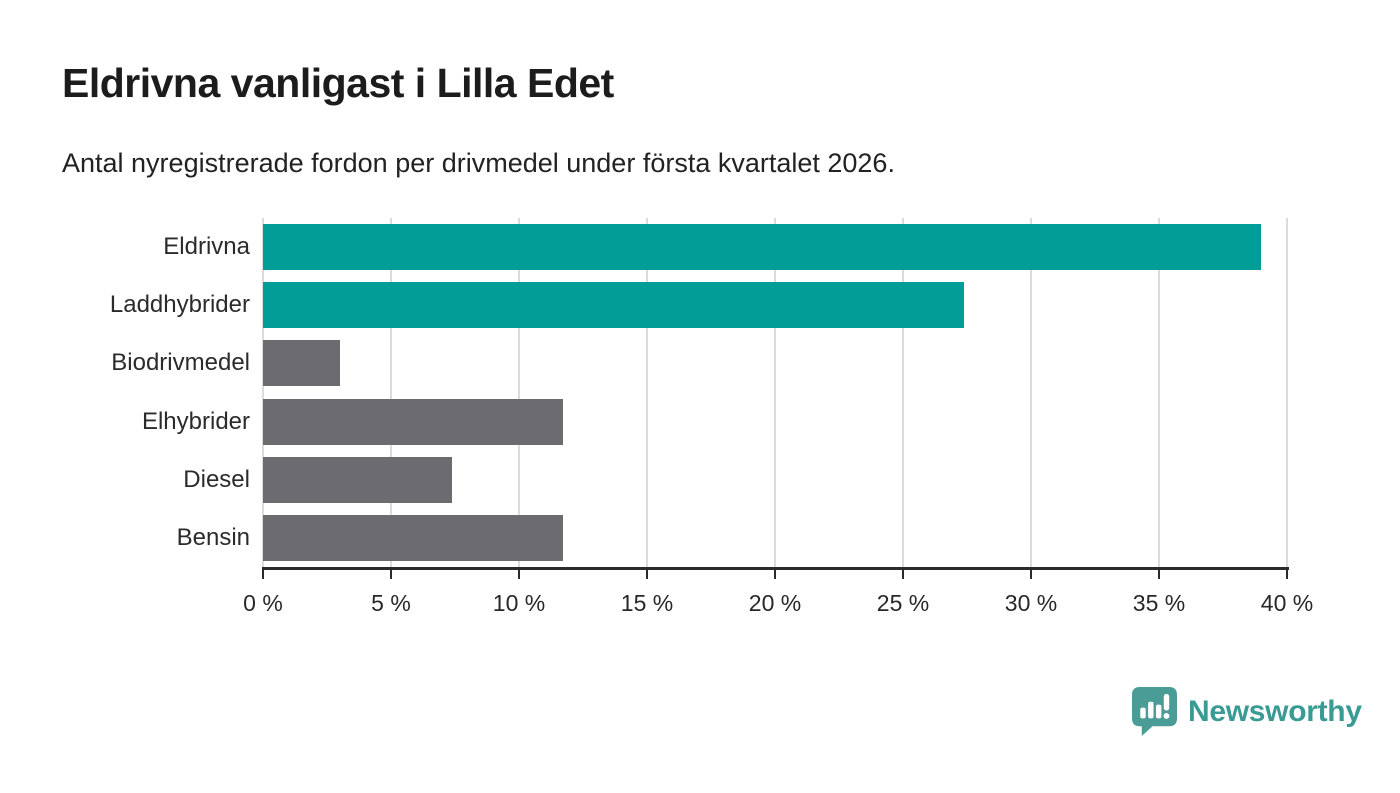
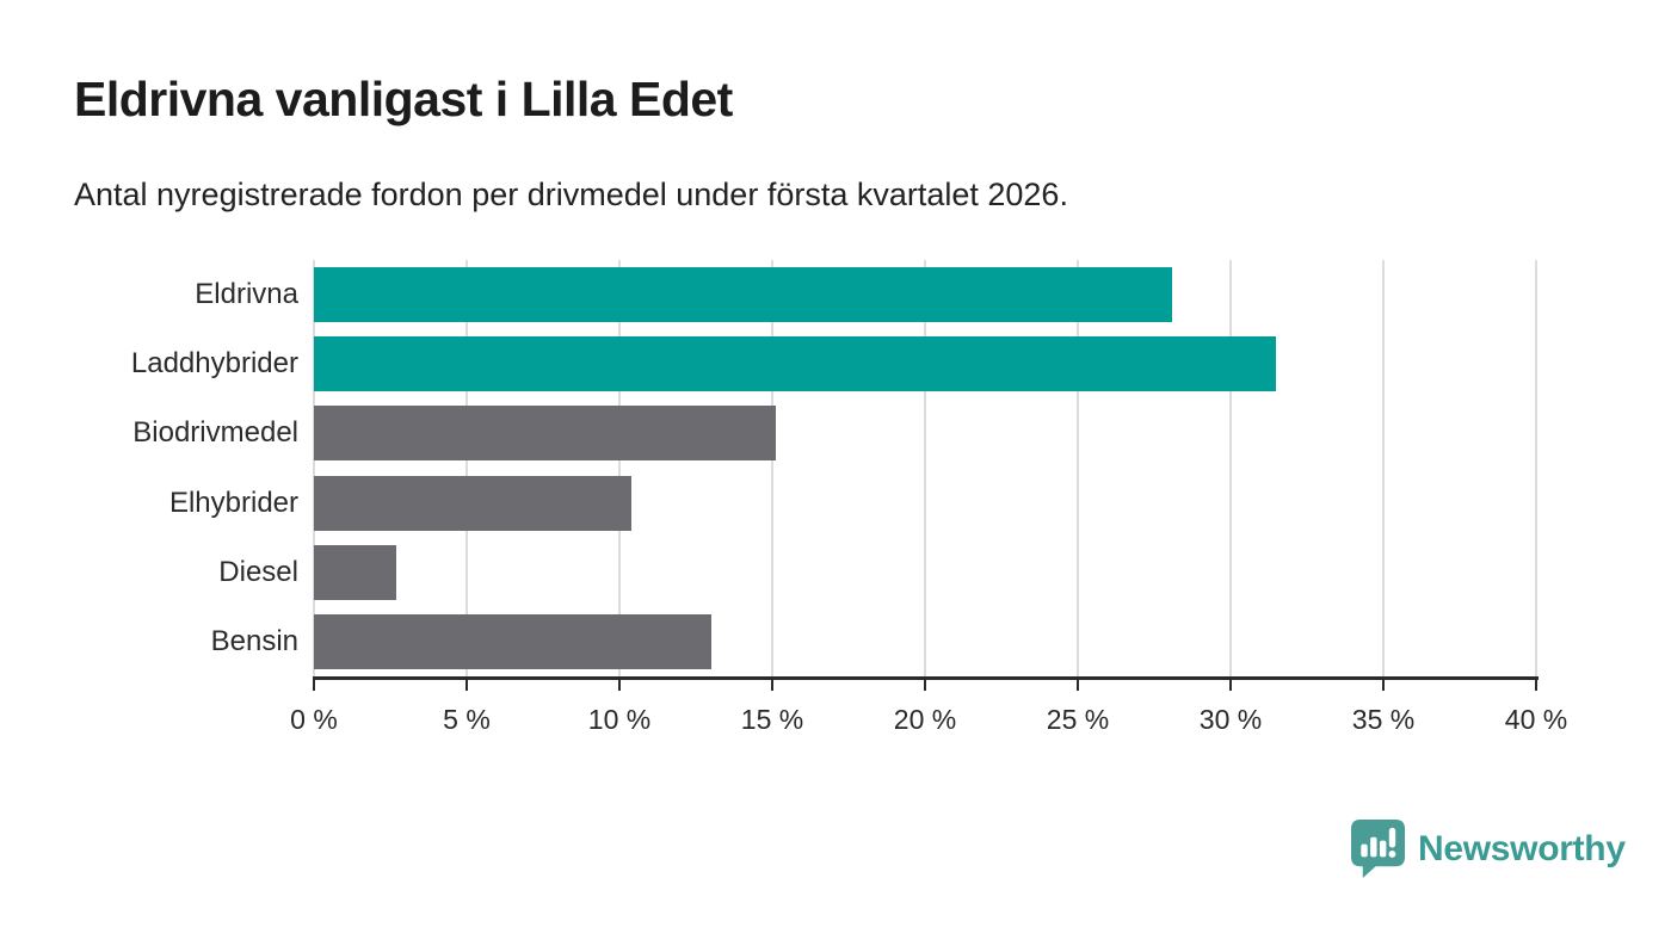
Eldrivna: 39.0% -> 28.1%
Laddhybrider: 27.4% -> 31.5%
Biodrivmedel: 3.0% -> 15.1%
Elhybrider: 11.7% -> 10.4%
Diesel: 7.4% -> 2.7%
Bensin: 11.7% -> 13.0%
